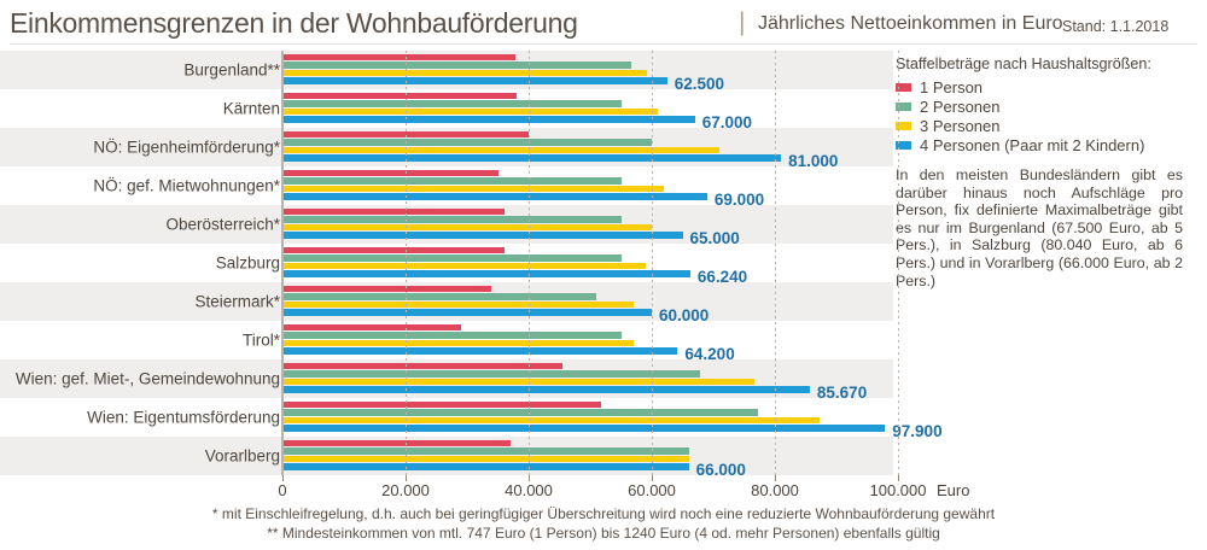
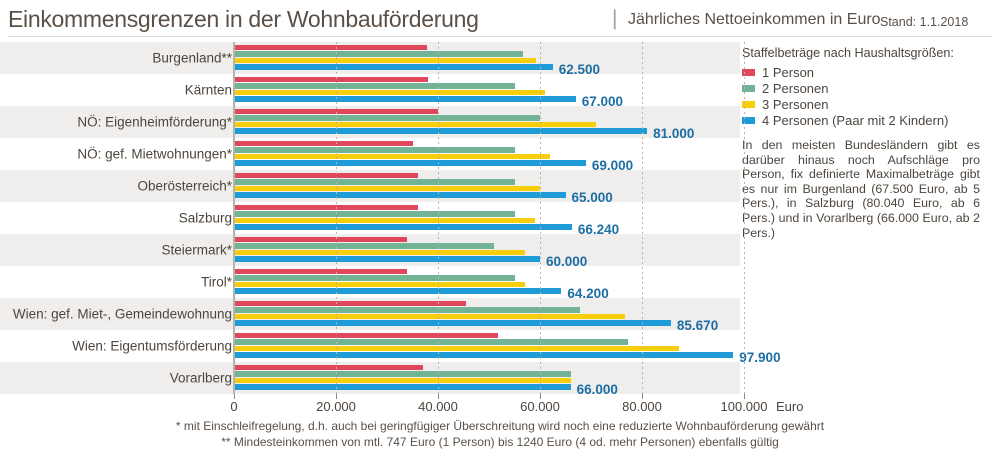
1 Person/Tirol*: 29000 -> 34000
